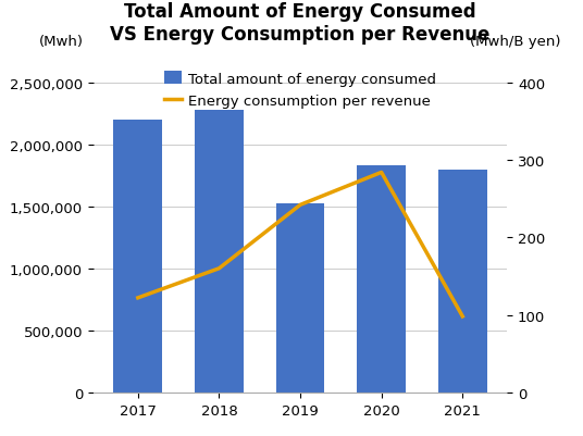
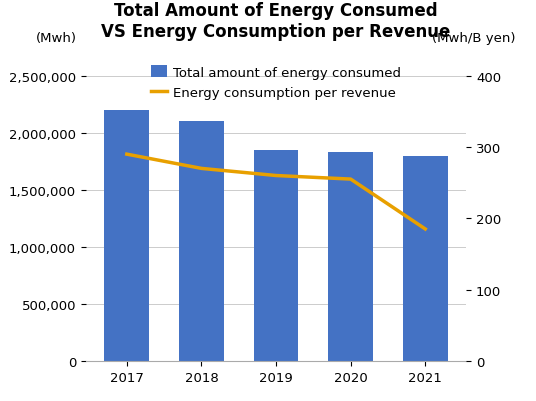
Energy consumption per revenue/2017: 122 -> 290
Total amount of energy consumed/2018: 2,280,000 -> 2,100,000
Energy consumption per revenue/2018: 160 -> 270
Total amount of energy consumed/2019: 1,520,000 -> 1,850,000
Energy consumption per revenue/2019: 242 -> 260
Energy consumption per revenue/2020: 284 -> 255
Energy consumption per revenue/2021: 98 -> 185
